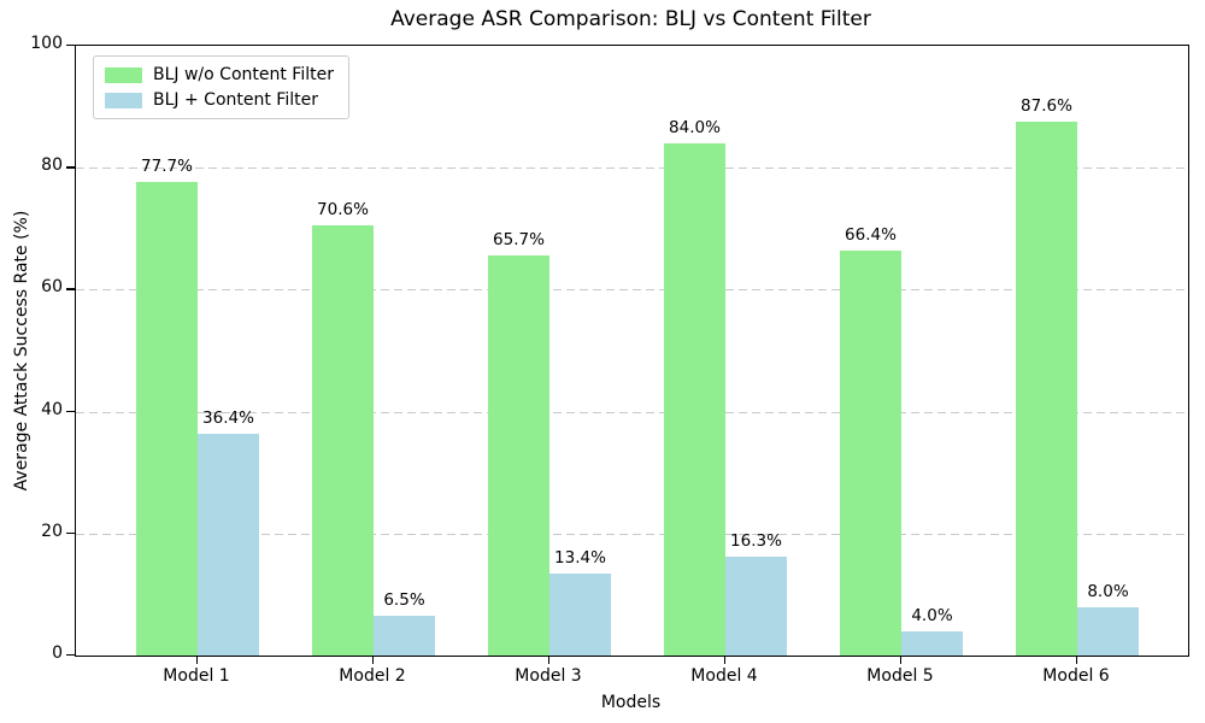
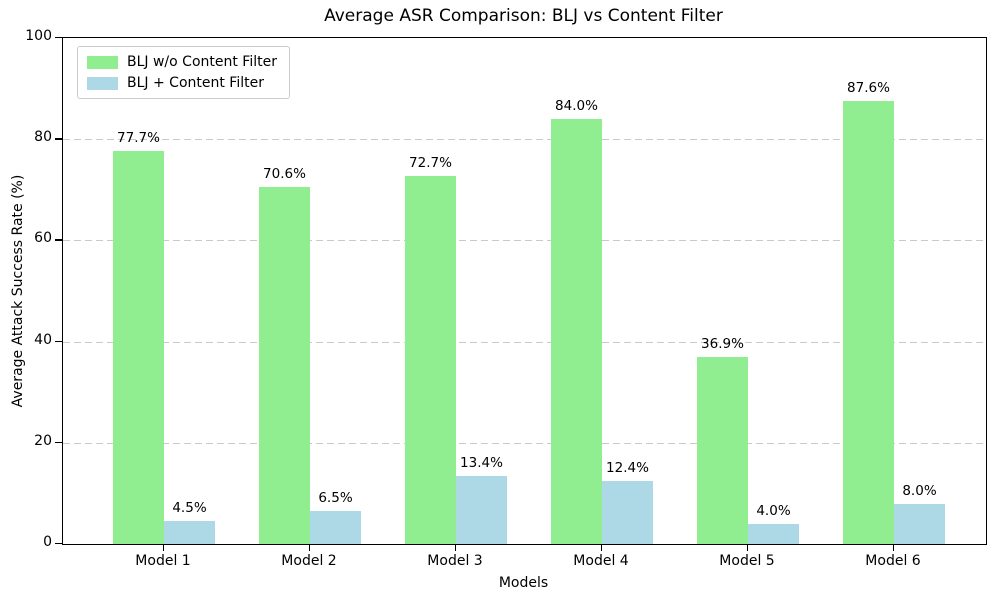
BLJ + Content Filter/Model 1: 36.4% -> 4.5%
BLJ w/o Content Filter/Model 3: 65.7% -> 72.7%
BLJ + Content Filter/Model 4: 16.3% -> 12.4%
BLJ w/o Content Filter/Model 5: 66.4% -> 36.9%
